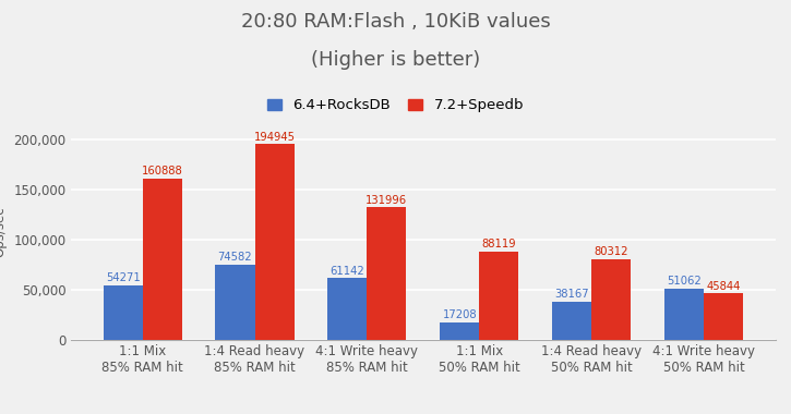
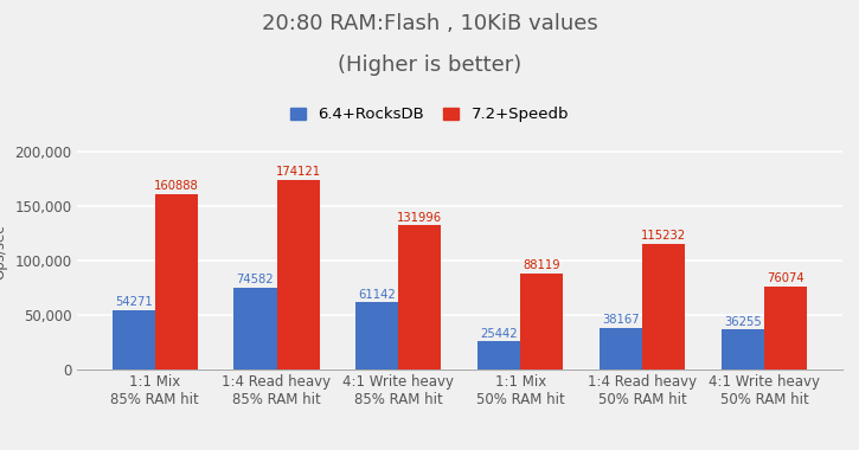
7.2+Speedb/1:4 Read heavy 85% RAM hit: 194945 -> 174121
6.4+RocksDB/1:1 Mix 50% RAM hit: 17208 -> 25442
7.2+Speedb/1:4 Read heavy 50% RAM hit: 80312 -> 115232
6.4+RocksDB/4:1 Write heavy 50% RAM hit: 51062 -> 36255
7.2+Speedb/4:1 Write heavy 50% RAM hit: 45844 -> 76074
